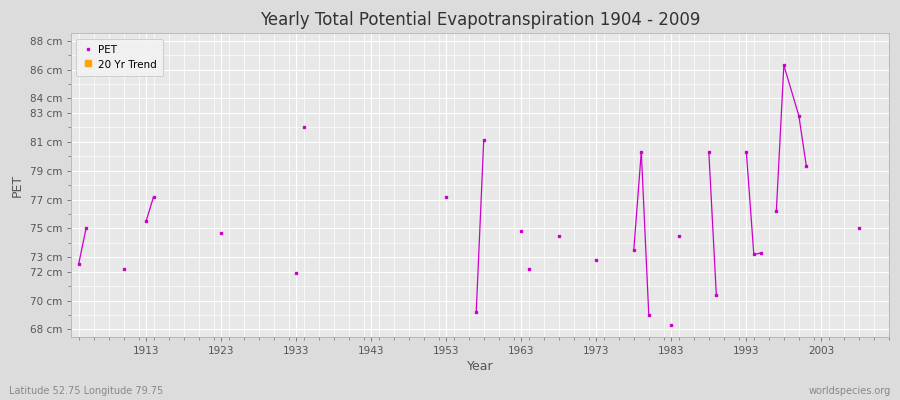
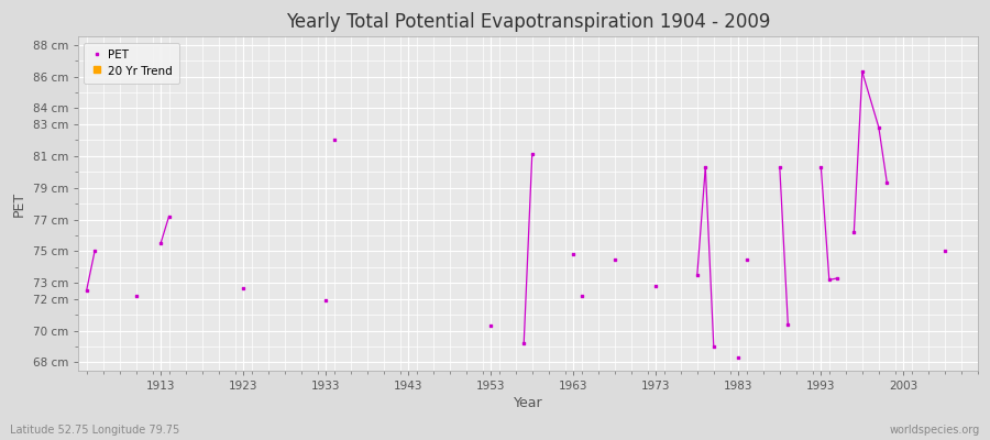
1923: 74.7 cm -> 72.7 cm
1953: 77.2 cm -> 70.3 cm
